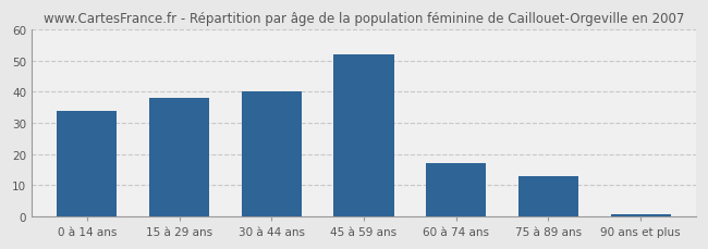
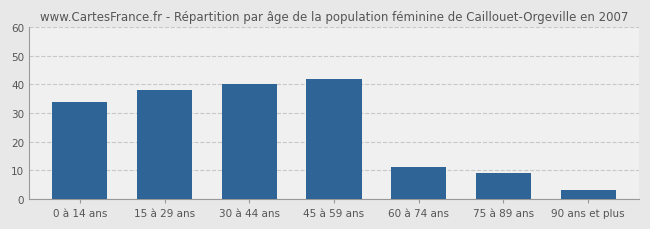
45 à 59 ans: 52.0 -> 42.0
60 à 74 ans: 17.0 -> 11.0
75 à 89 ans: 13.0 -> 9.0
90 ans et plus: 0.7 -> 3.0
